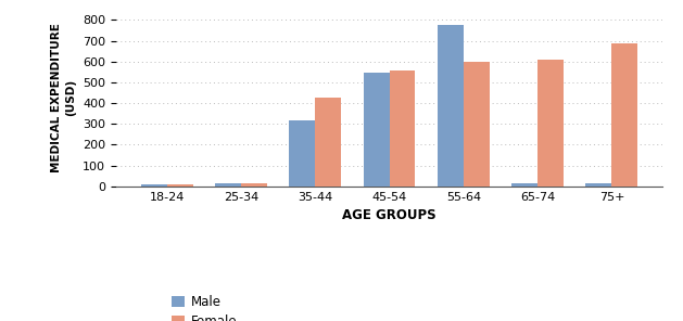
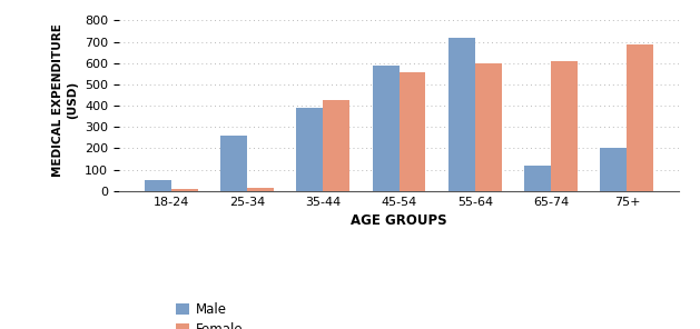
Male/18-24: 10 -> 50
Male/25-34: 20 -> 260
Male/35-44: 320 -> 390
Male/45-54: 540 -> 590
Male/55-64: 780 -> 720
Male/65-74: 20 -> 120
Male/75+: 20 -> 200
